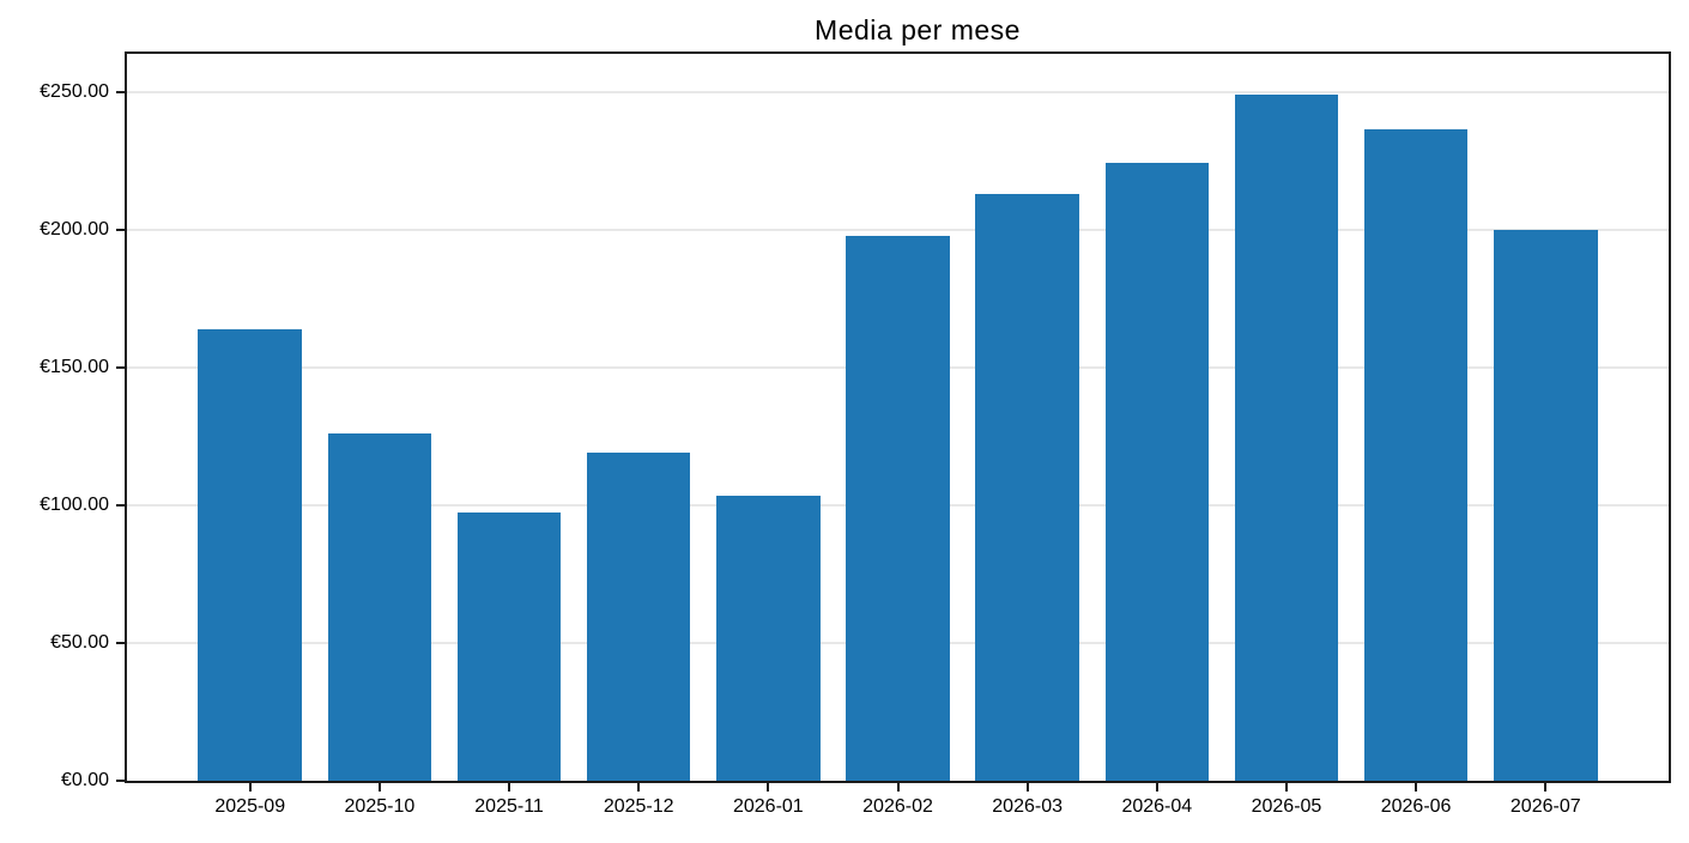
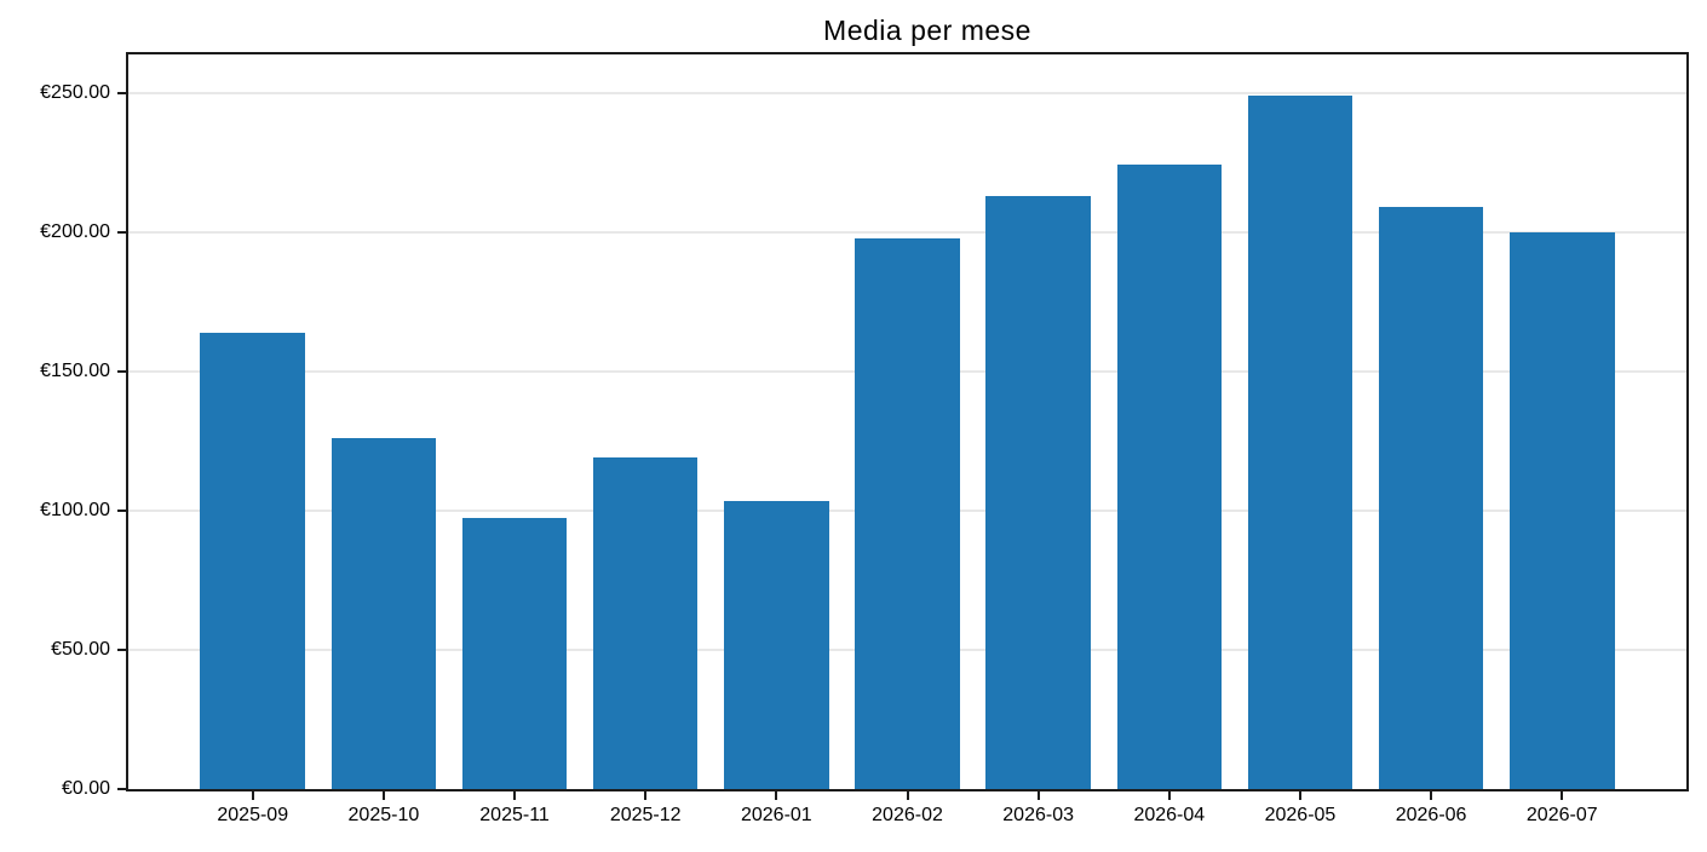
2026-06: €236 -> €209
